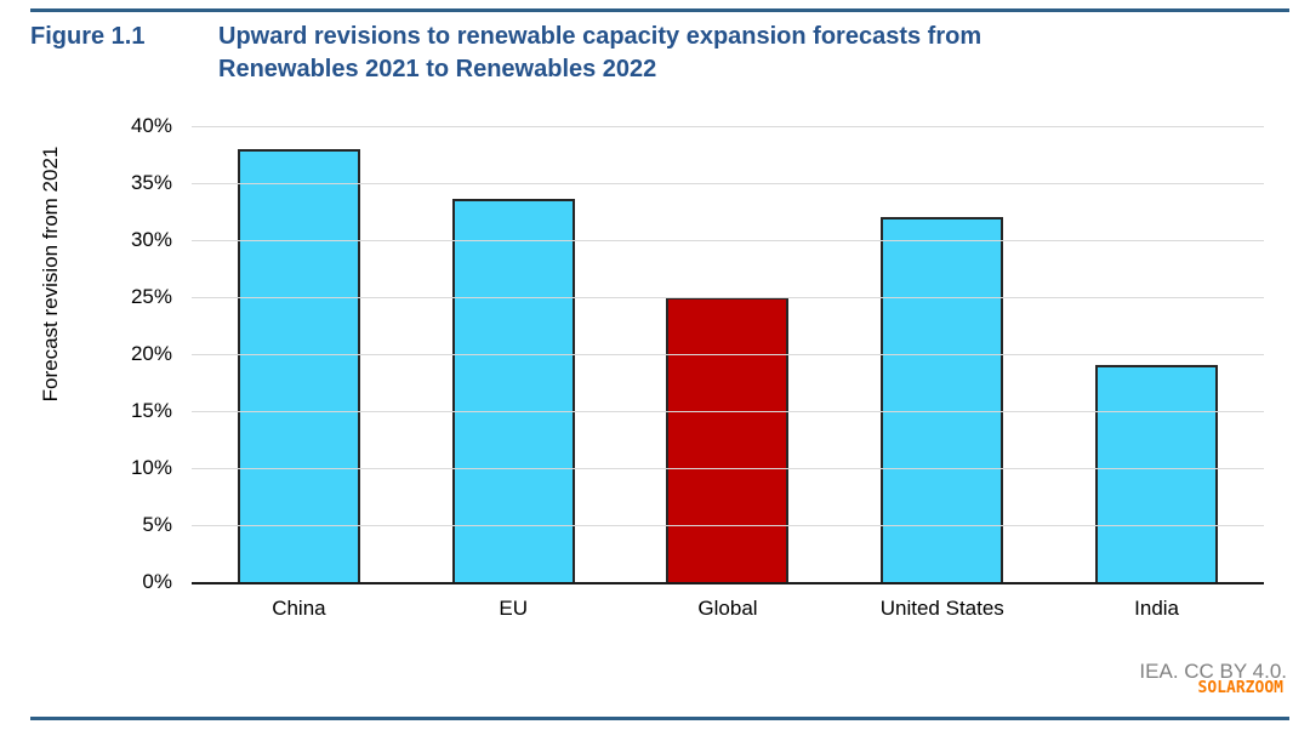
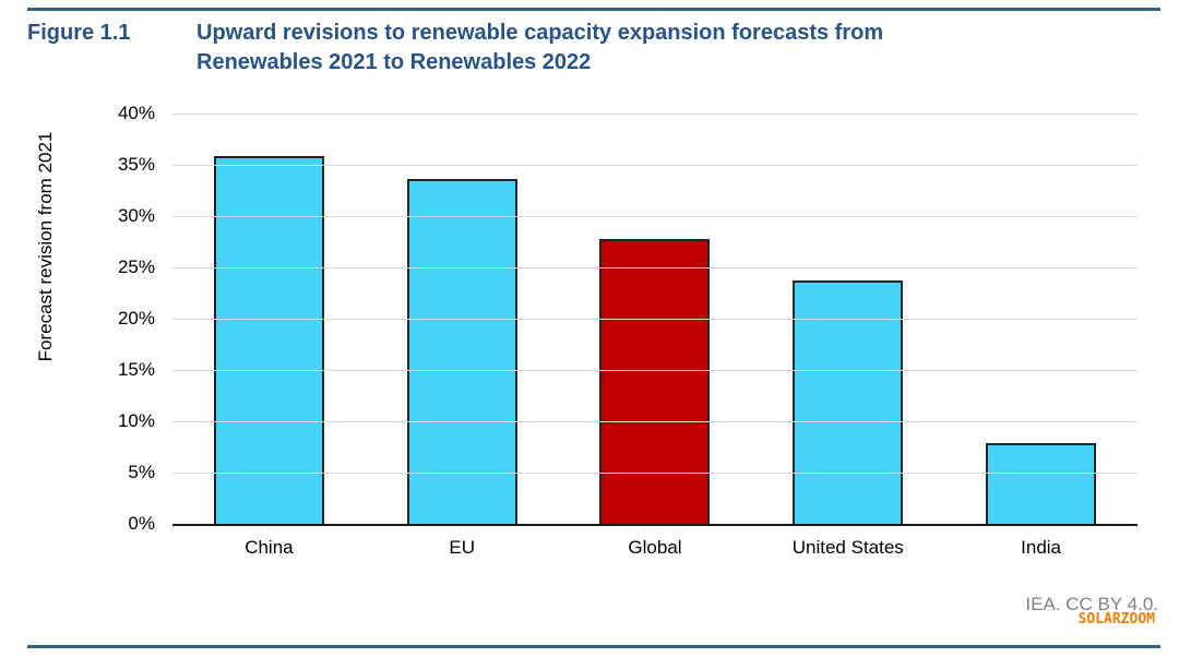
China: 38% -> 36%
Global: 25% -> 28%
United States: 32% -> 24%
India: 19% -> 8%
